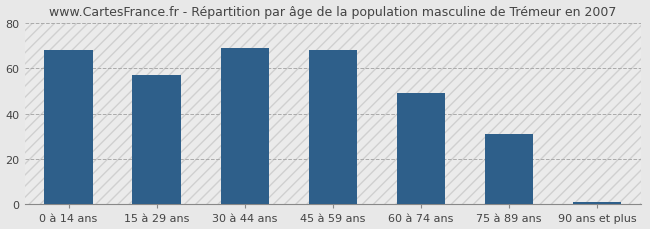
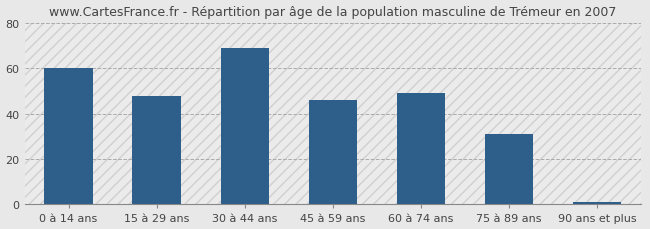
0 à 14 ans: 68 -> 60
15 à 29 ans: 57 -> 48
45 à 59 ans: 68 -> 46
